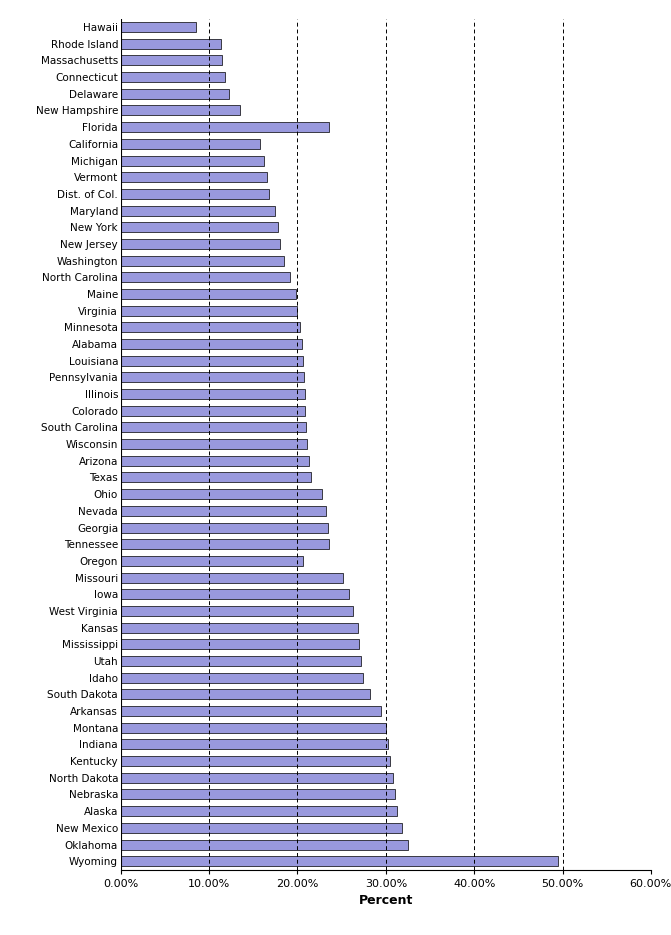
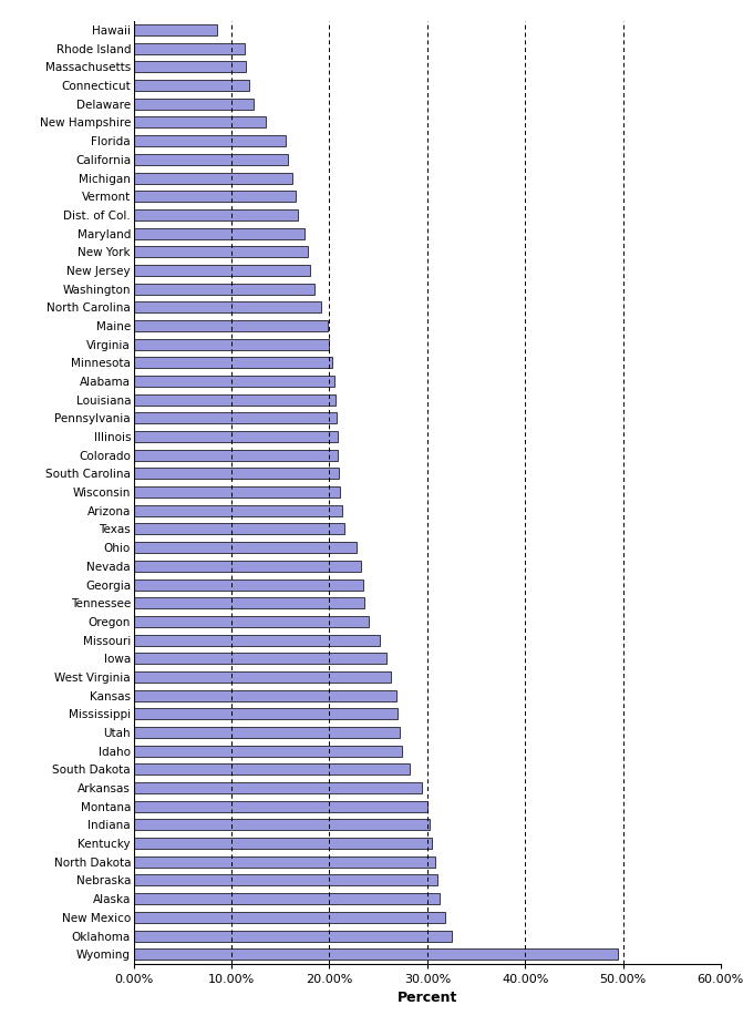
Florida: 23.6% -> 15.5%
Oregon: 20.6% -> 24.0%
